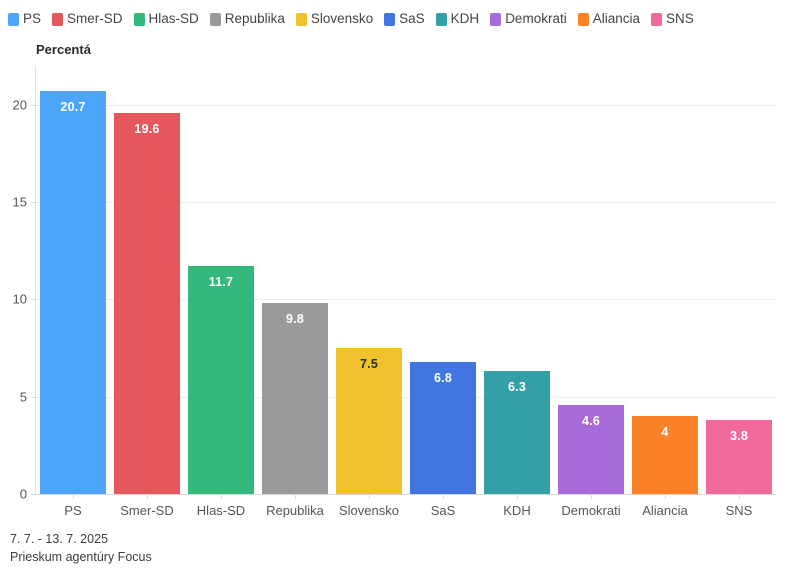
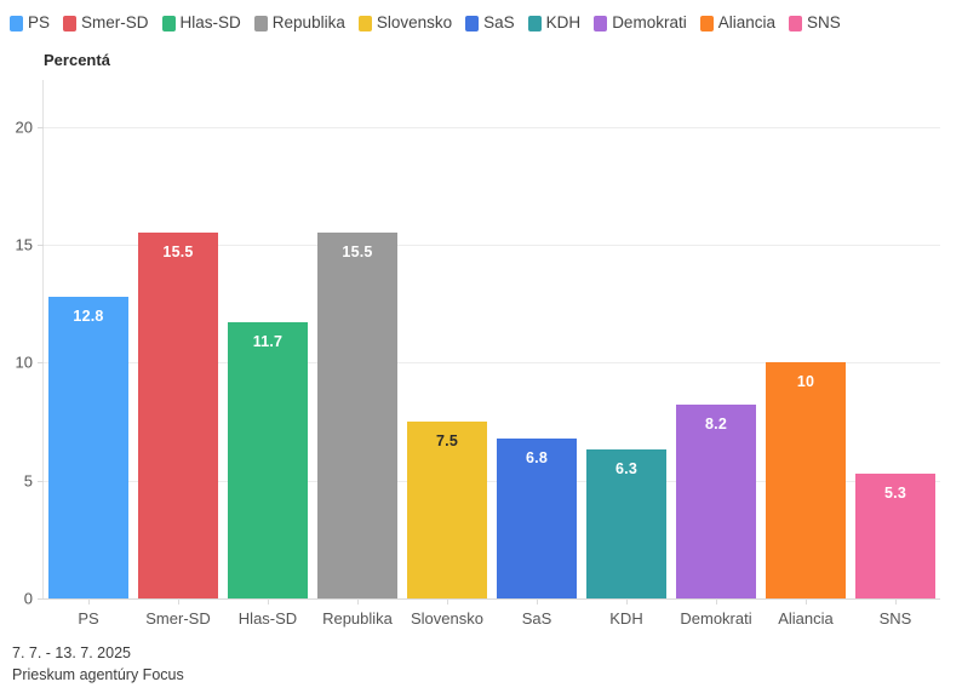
PS: 20.7 -> 12.8
Smer-SD: 19.6 -> 15.5
Republika: 9.8 -> 15.5
Demokrati: 4.6 -> 8.2
Aliancia: 4 -> 10
SNS: 3.8 -> 5.3
